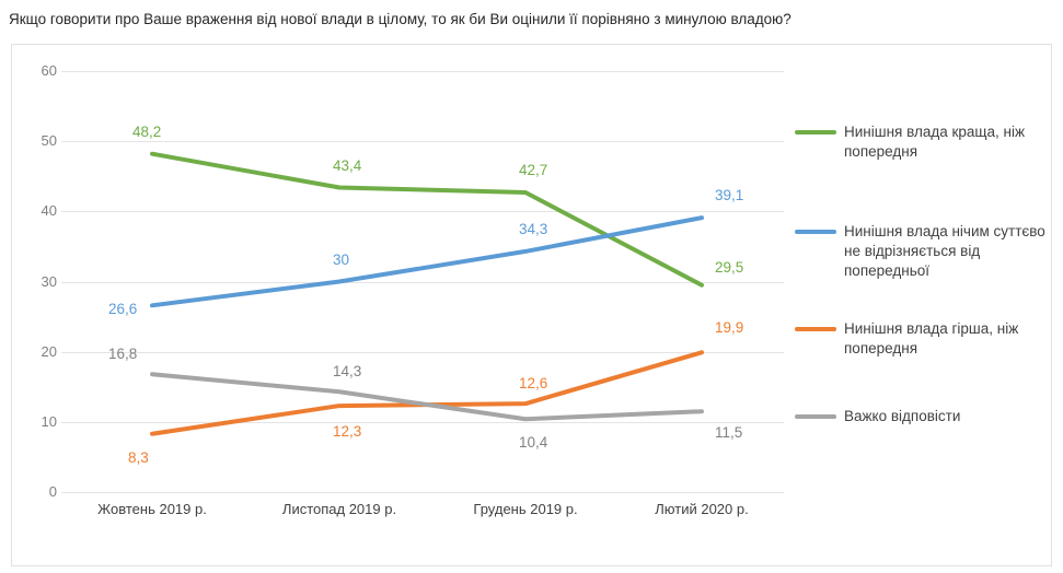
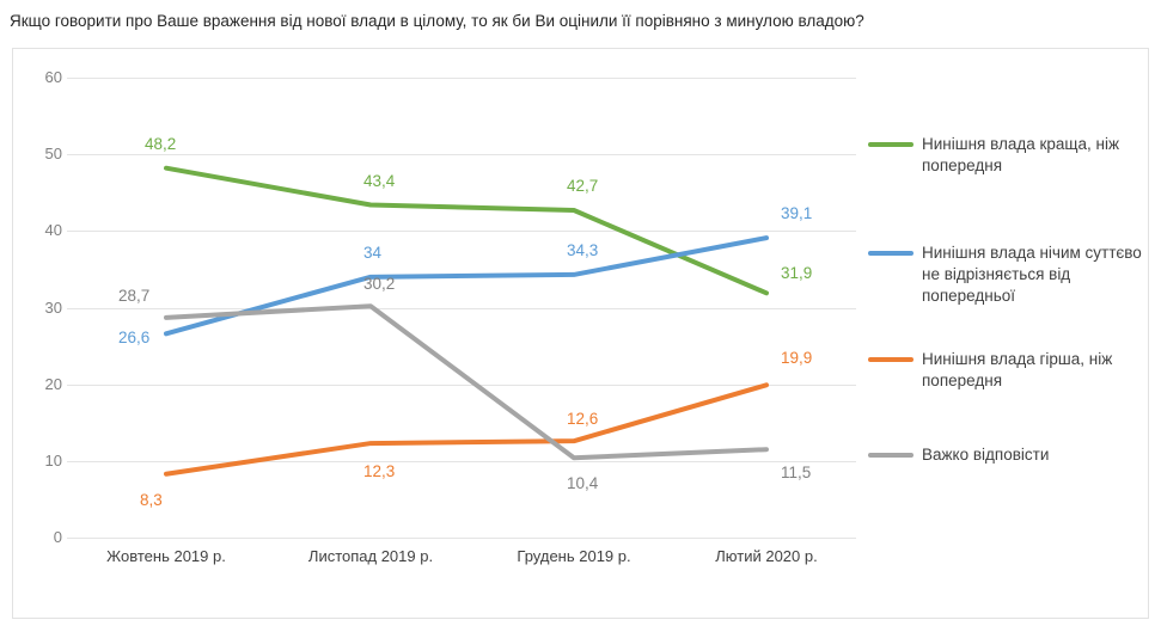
Важко відповісти/Жовтень 2019 р.: 16,8 -> 28,7
Нинішня влада нічим суттєво не відрізняється від попередньої/Листопад 2019 р.: 30 -> 34
Важко відповісти/Листопад 2019 р.: 14,3 -> 30,2
Нинішня влада краща, ніж попередня/Лютий 2020 р.: 29,5 -> 31,9
